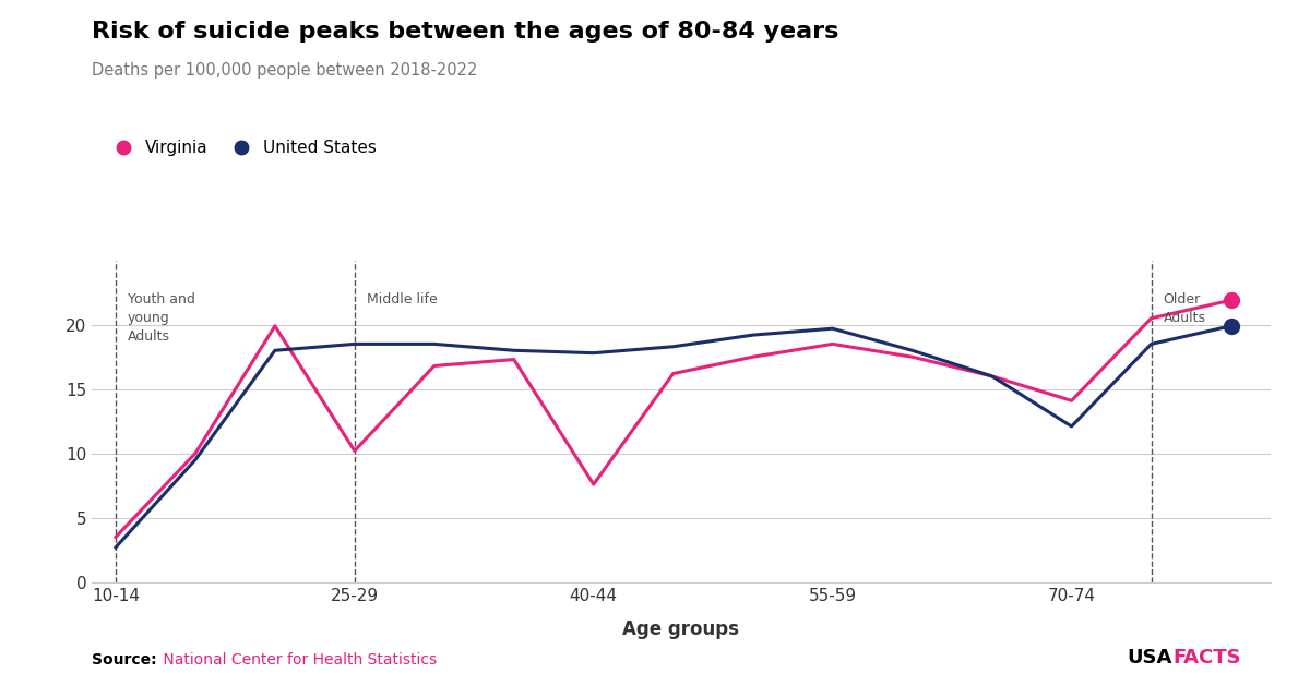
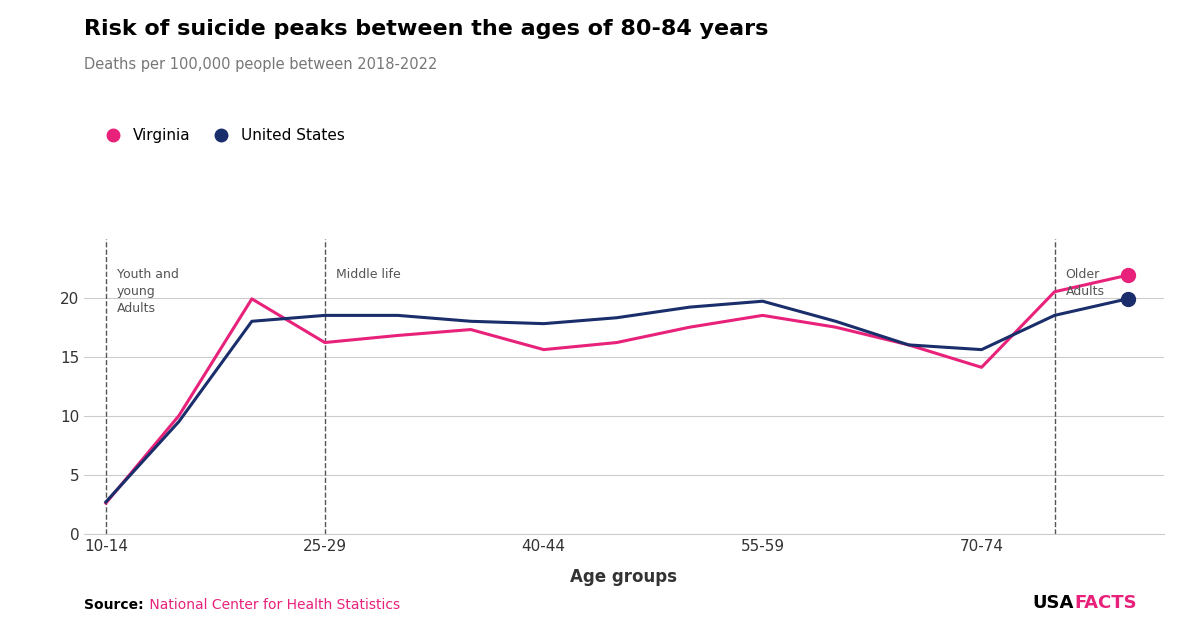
Virginia/10-14: 3.5 -> 2.6
Virginia/25-29: 10.2 -> 16.2
Virginia/40-44: 7.6 -> 15.6
United States/70-74: 12.1 -> 15.6
